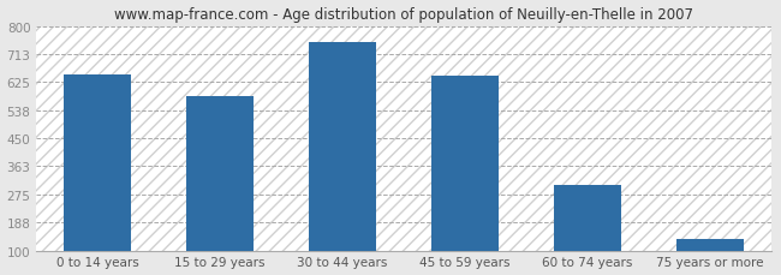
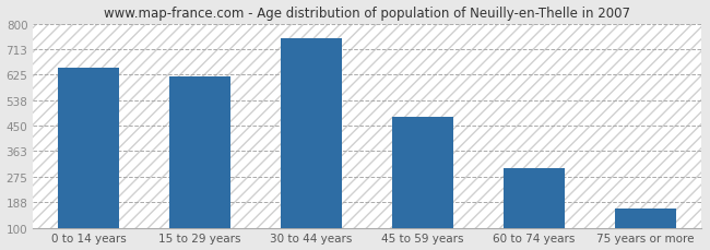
15 to 29 years: 580 -> 620
45 to 59 years: 645 -> 480
75 years or more: 135 -> 165
